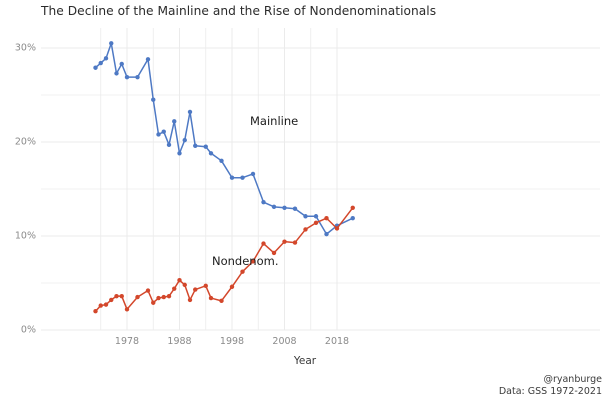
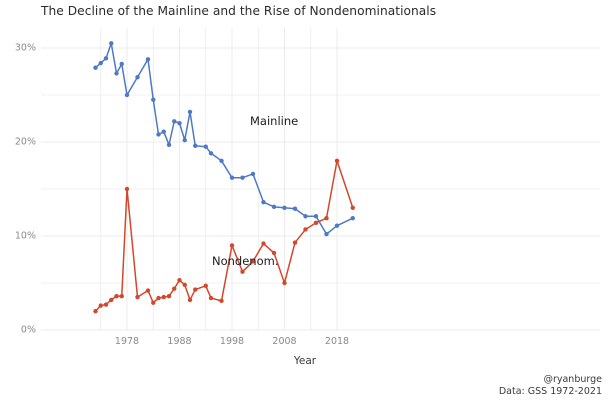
Mainline/1978: 27% -> 25%
Nondenom./1978: 2% -> 15%
Mainline/1988: 19% -> 22%
Nondenom./1998: 5% -> 9%
Nondenom./2008: 9% -> 5%
Nondenom./2018: 11% -> 18%
